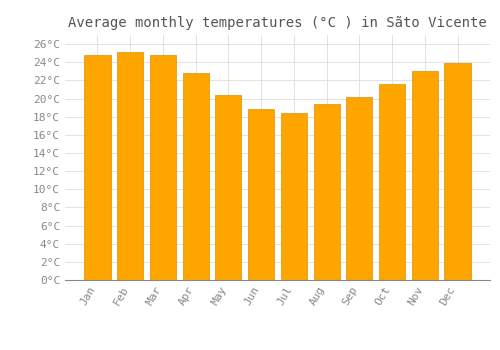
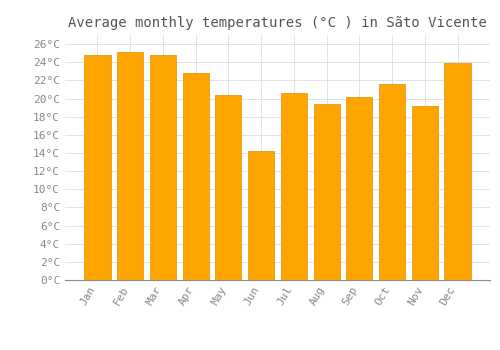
Jun: 18.9°C -> 14.2°C
Jul: 18.4°C -> 20.6°C
Nov: 23.0°C -> 19.2°C
